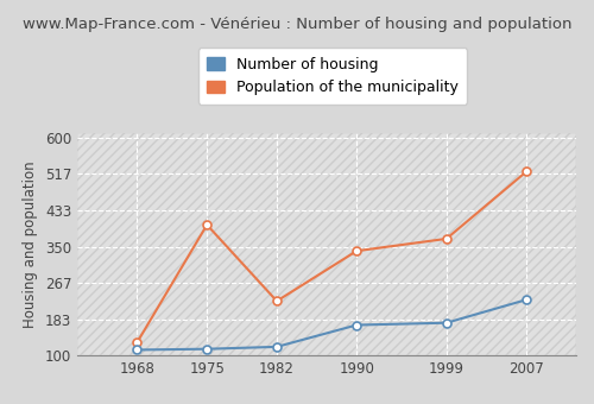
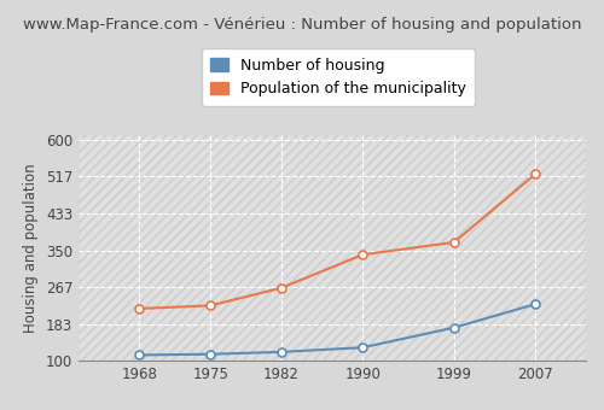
Population of the municipality/1968: 130 -> 218
Population of the municipality/1975: 400 -> 225
Population of the municipality/1982: 225 -> 265
Number of housing/1990: 170 -> 130
